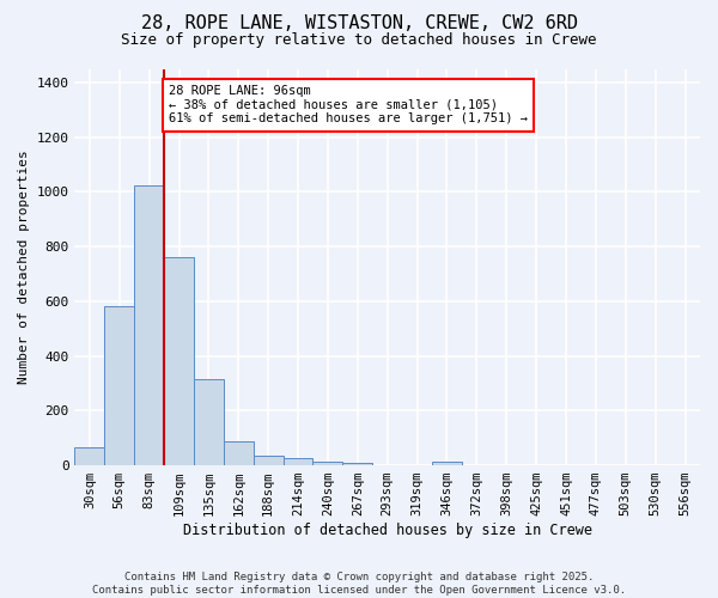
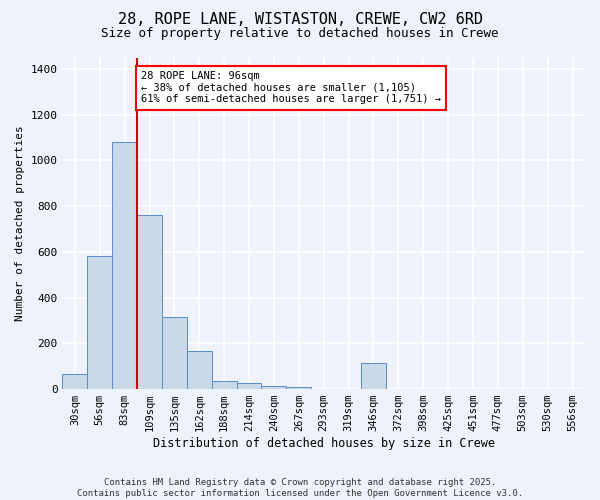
83sqm: 1025 -> 1080
162sqm: 90 -> 165
346sqm: 15 -> 115
